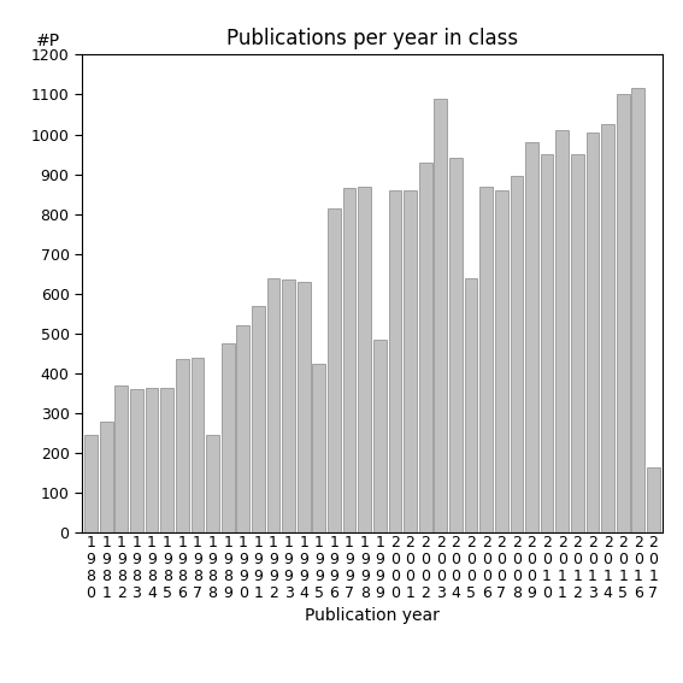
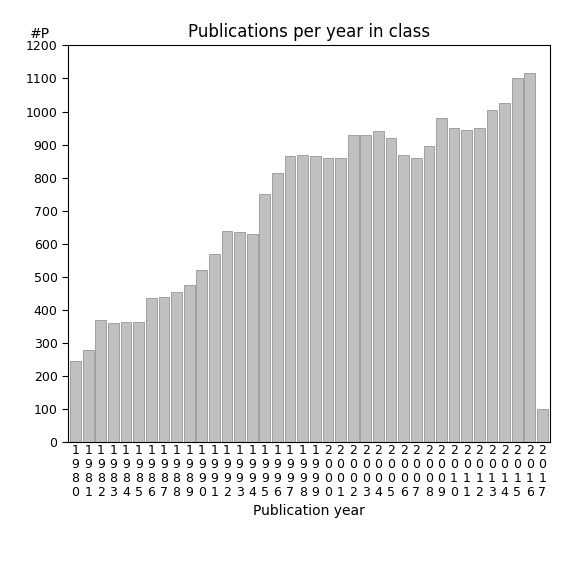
1 9 8 8: 245 -> 455
1 9 9 5: 425 -> 750
1 9 9 9: 485 -> 865
2 0 0 3: 1090 -> 930
2 0 0 5: 640 -> 920
2 0 1 1: 1010 -> 945
2 0 1 7: 165 -> 100
